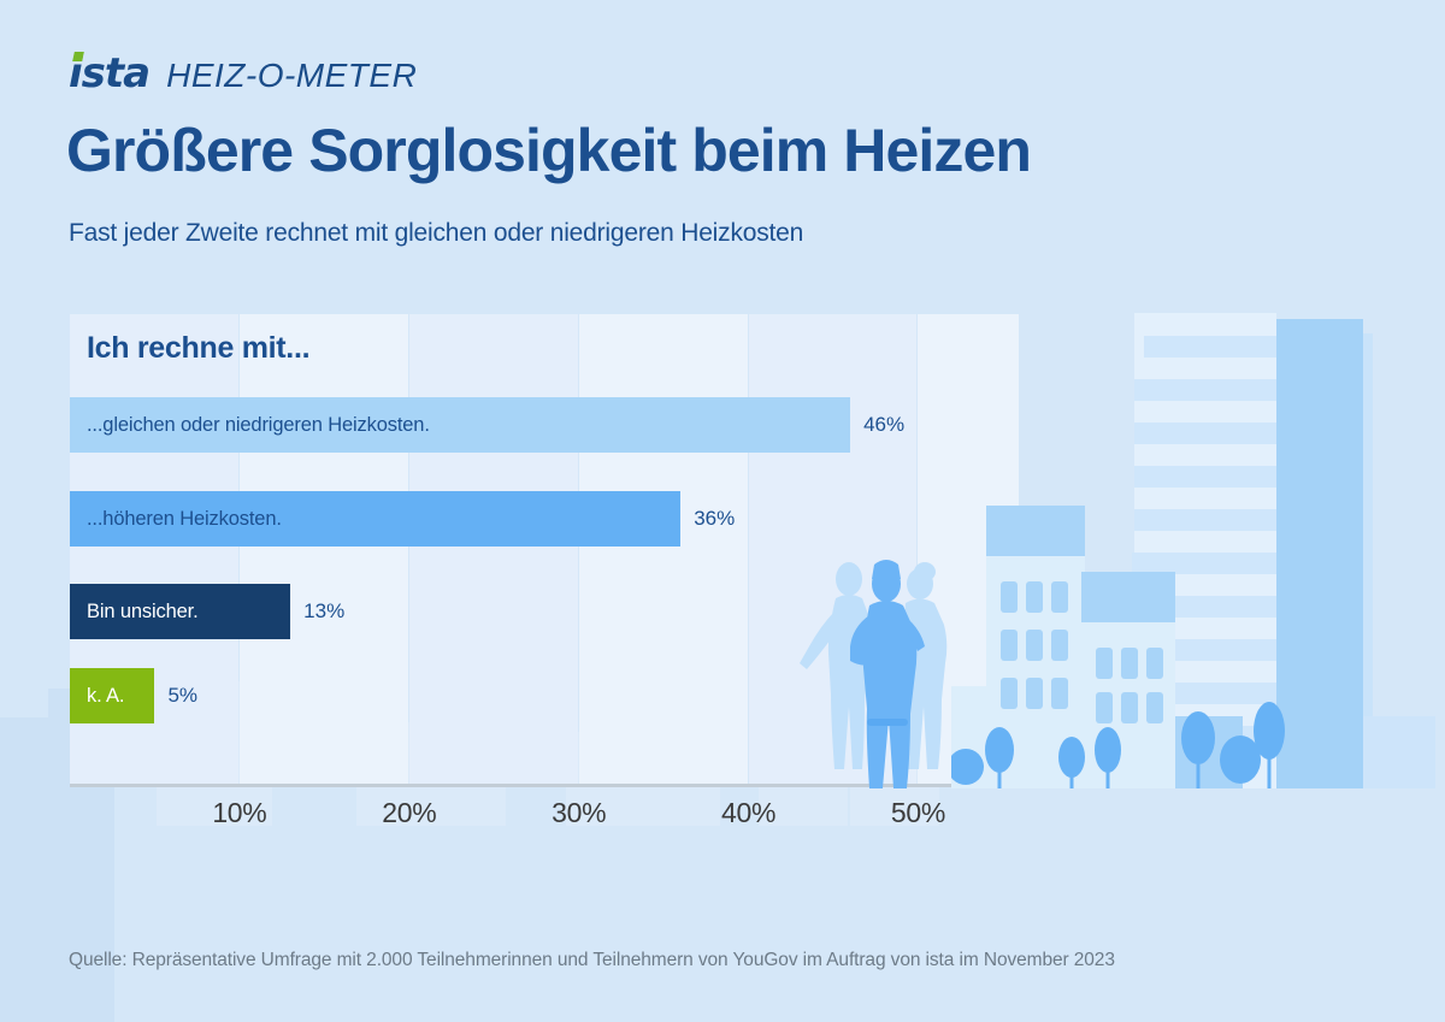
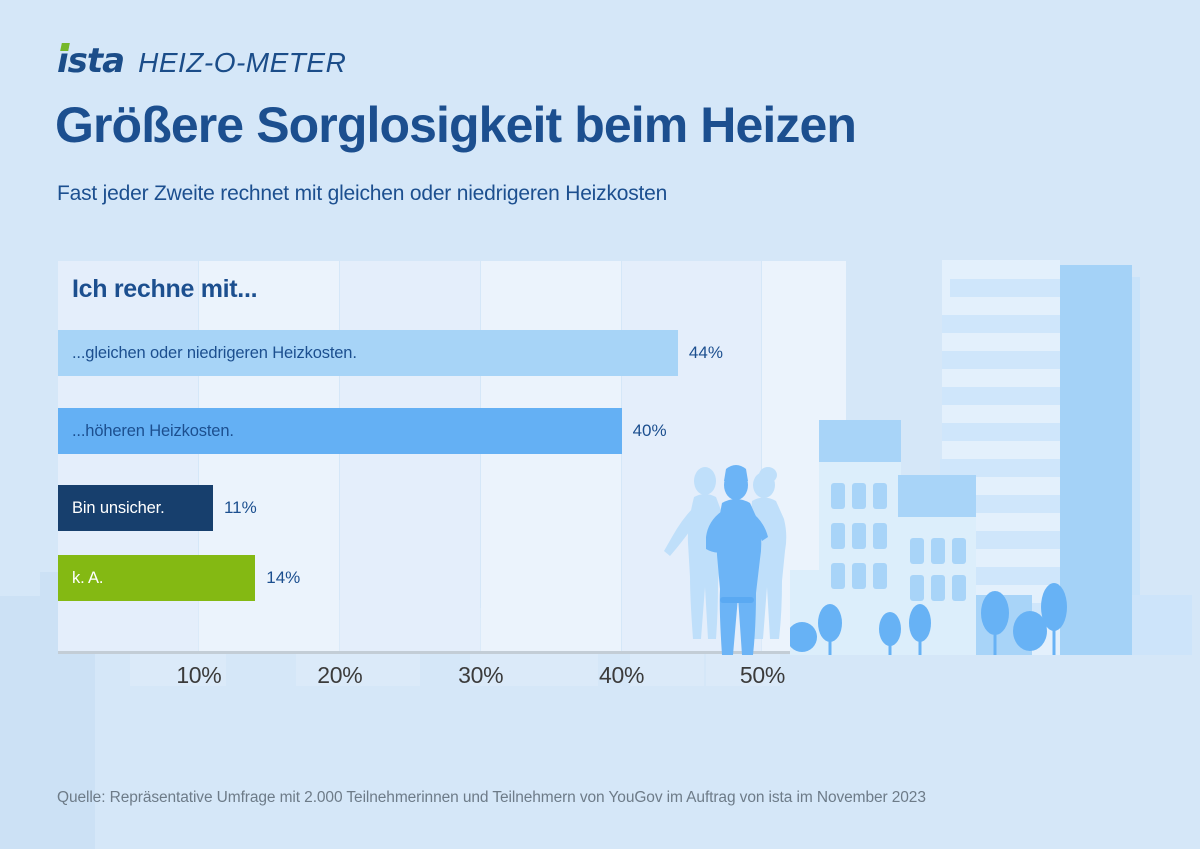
...gleichen oder niedrigeren Heizkosten.: 46% -> 44%
...höheren Heizkosten.: 36% -> 40%
Bin unsicher.: 13% -> 11%
k. A.: 5% -> 14%
